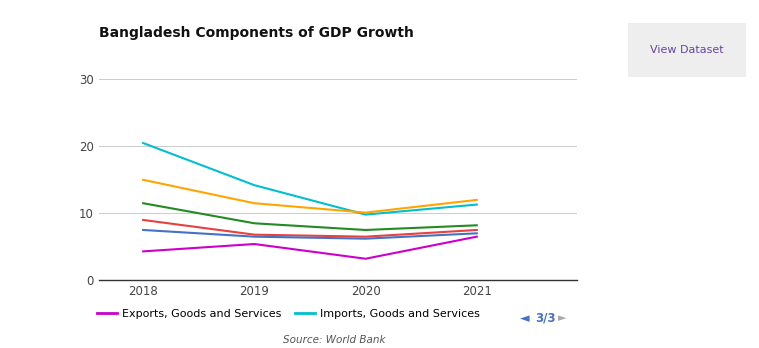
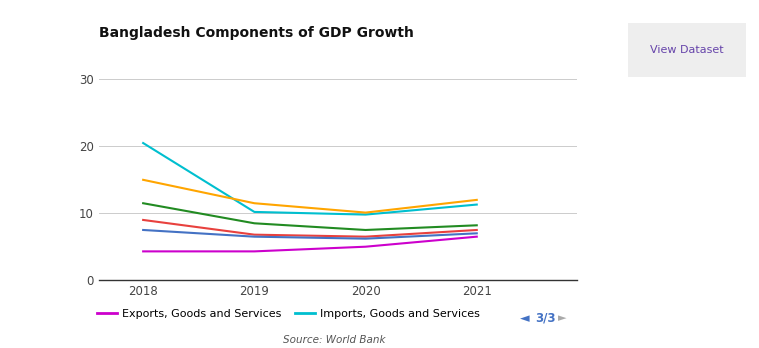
Imports, Goods and Services/2019: 14.2 -> 10.2
Exports, Goods and Services/2019: 5.4 -> 4.3
Exports, Goods and Services/2020: 3.2 -> 5.0
